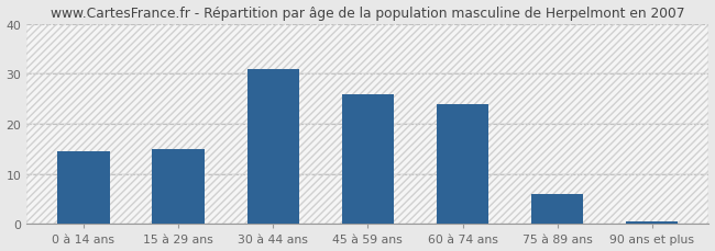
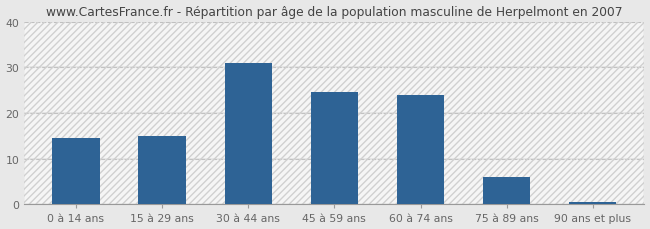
45 à 59 ans: 26.0 -> 24.5
